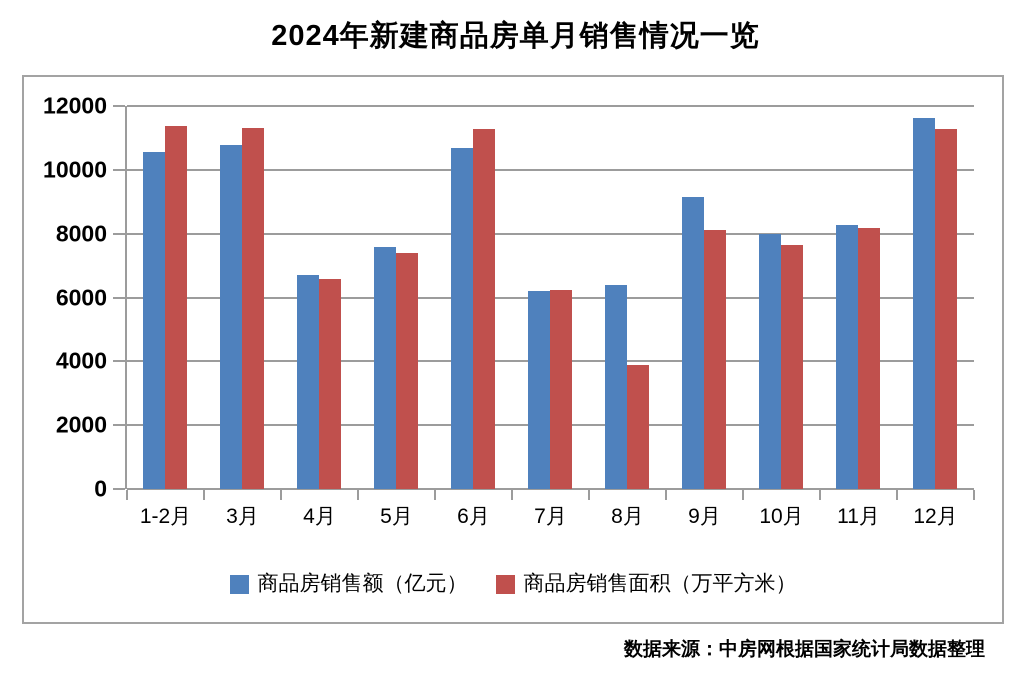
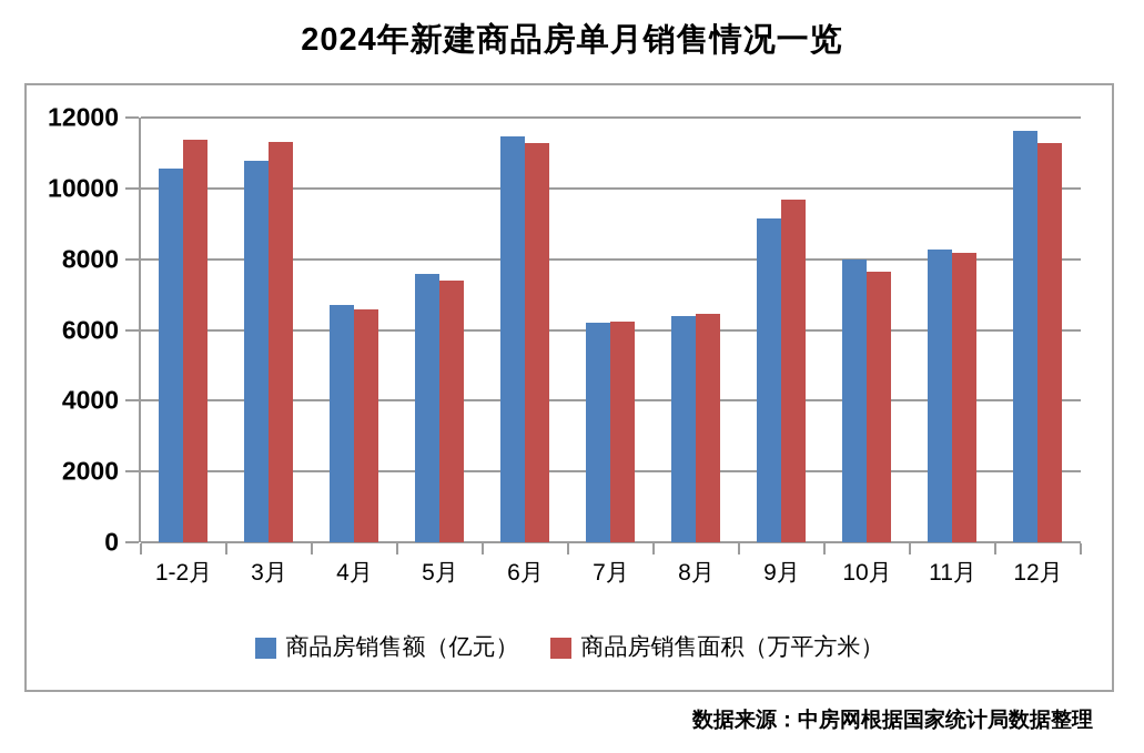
商品房销售额（亿元）/6月: 10700 -> 11500
商品房销售面积（万平方米）/8月: 3900 -> 6500
商品房销售面积（万平方米）/9月: 8100 -> 9700
